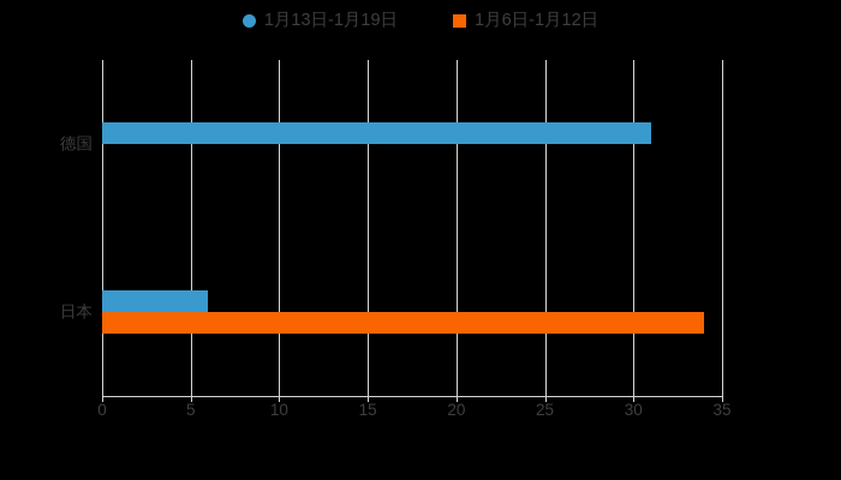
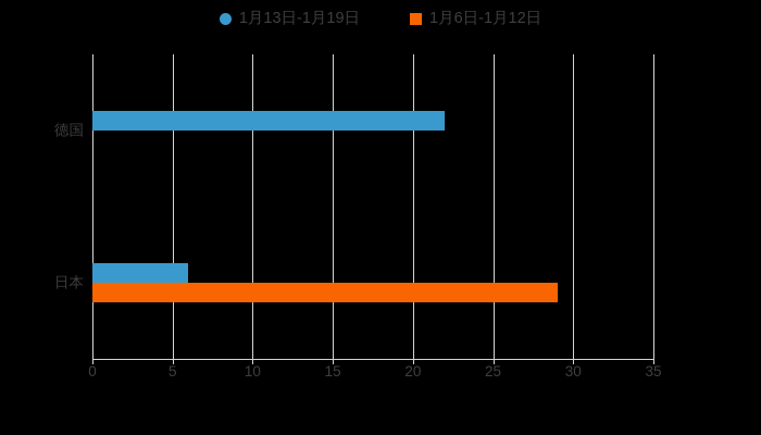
1月13日-1月19日/德国: 31 -> 22
1月6日-1月12日/日本: 34 -> 29
